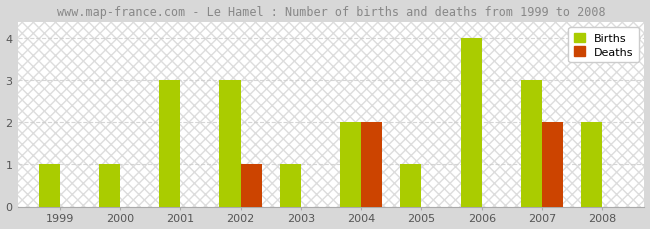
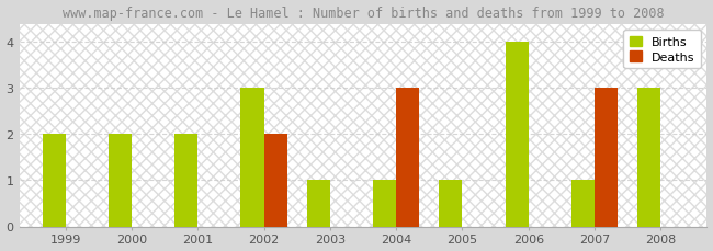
Births/1999: 1 -> 2
Births/2000: 1 -> 2
Births/2001: 3 -> 2
Deaths/2002: 1 -> 2
Births/2004: 2 -> 1
Deaths/2004: 2 -> 3
Births/2007: 3 -> 1
Deaths/2007: 2 -> 3
Births/2008: 2 -> 3
